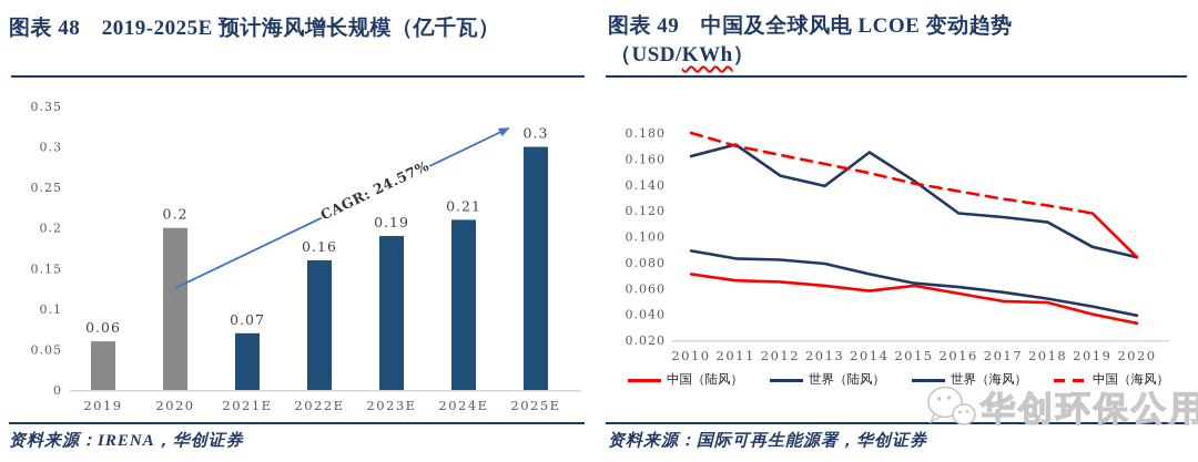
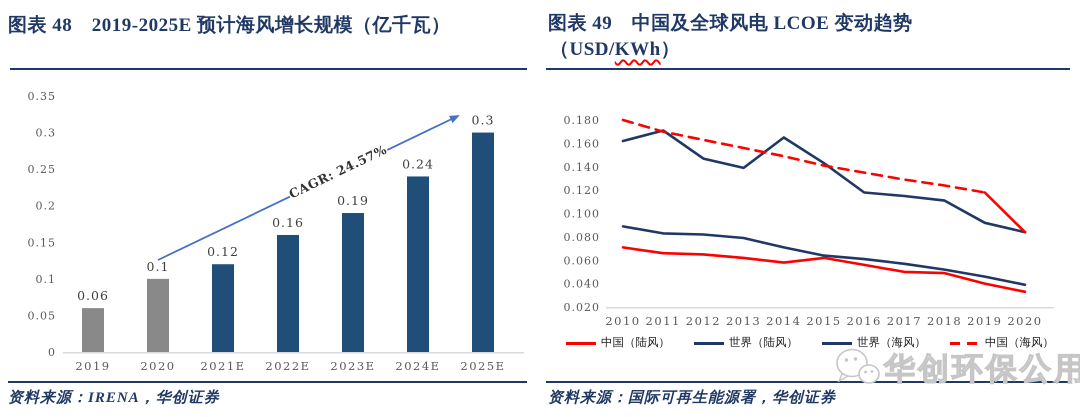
图表 48 2019-2025E 预计海风增长规模（亿千瓦）/2020: 0.2 -> 0.1
图表 48 2019-2025E 预计海风增长规模（亿千瓦）/2021E: 0.07 -> 0.12
图表 48 2019-2025E 预计海风增长规模（亿千瓦）/2024E: 0.21 -> 0.24
